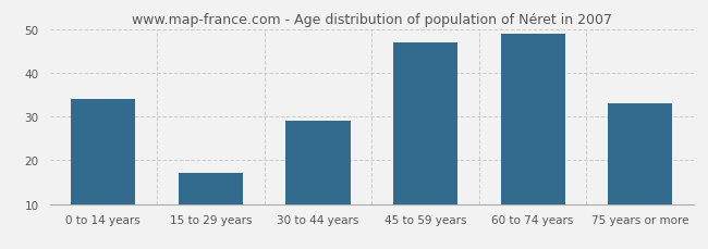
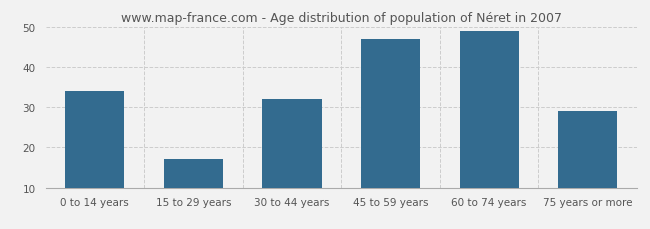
30 to 44 years: 29 -> 32
75 years or more: 33 -> 29
